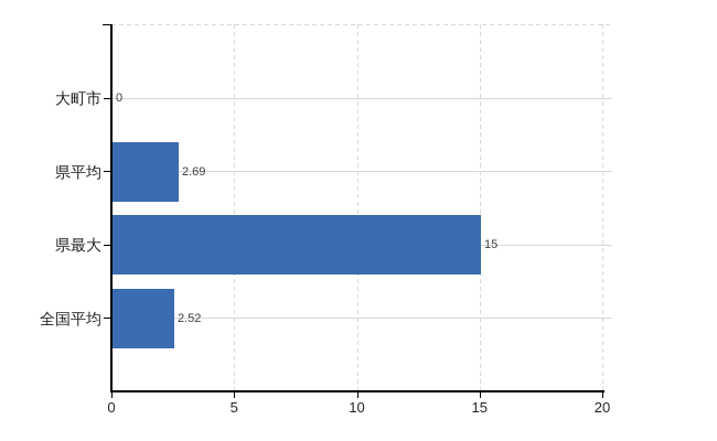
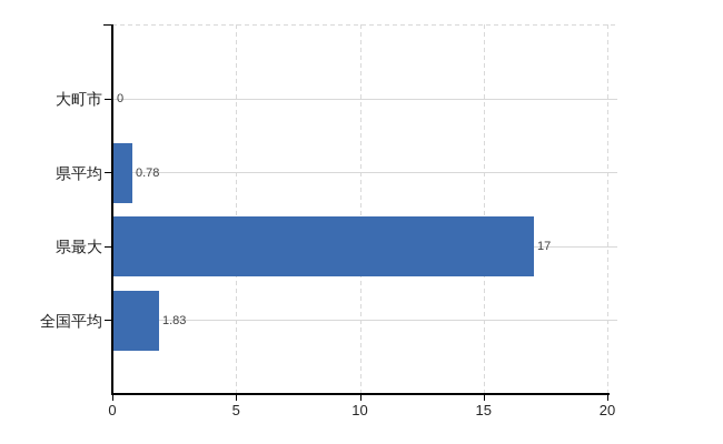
県平均: 2.69 -> 0.78
県最大: 15 -> 17
全国平均: 2.52 -> 1.83
